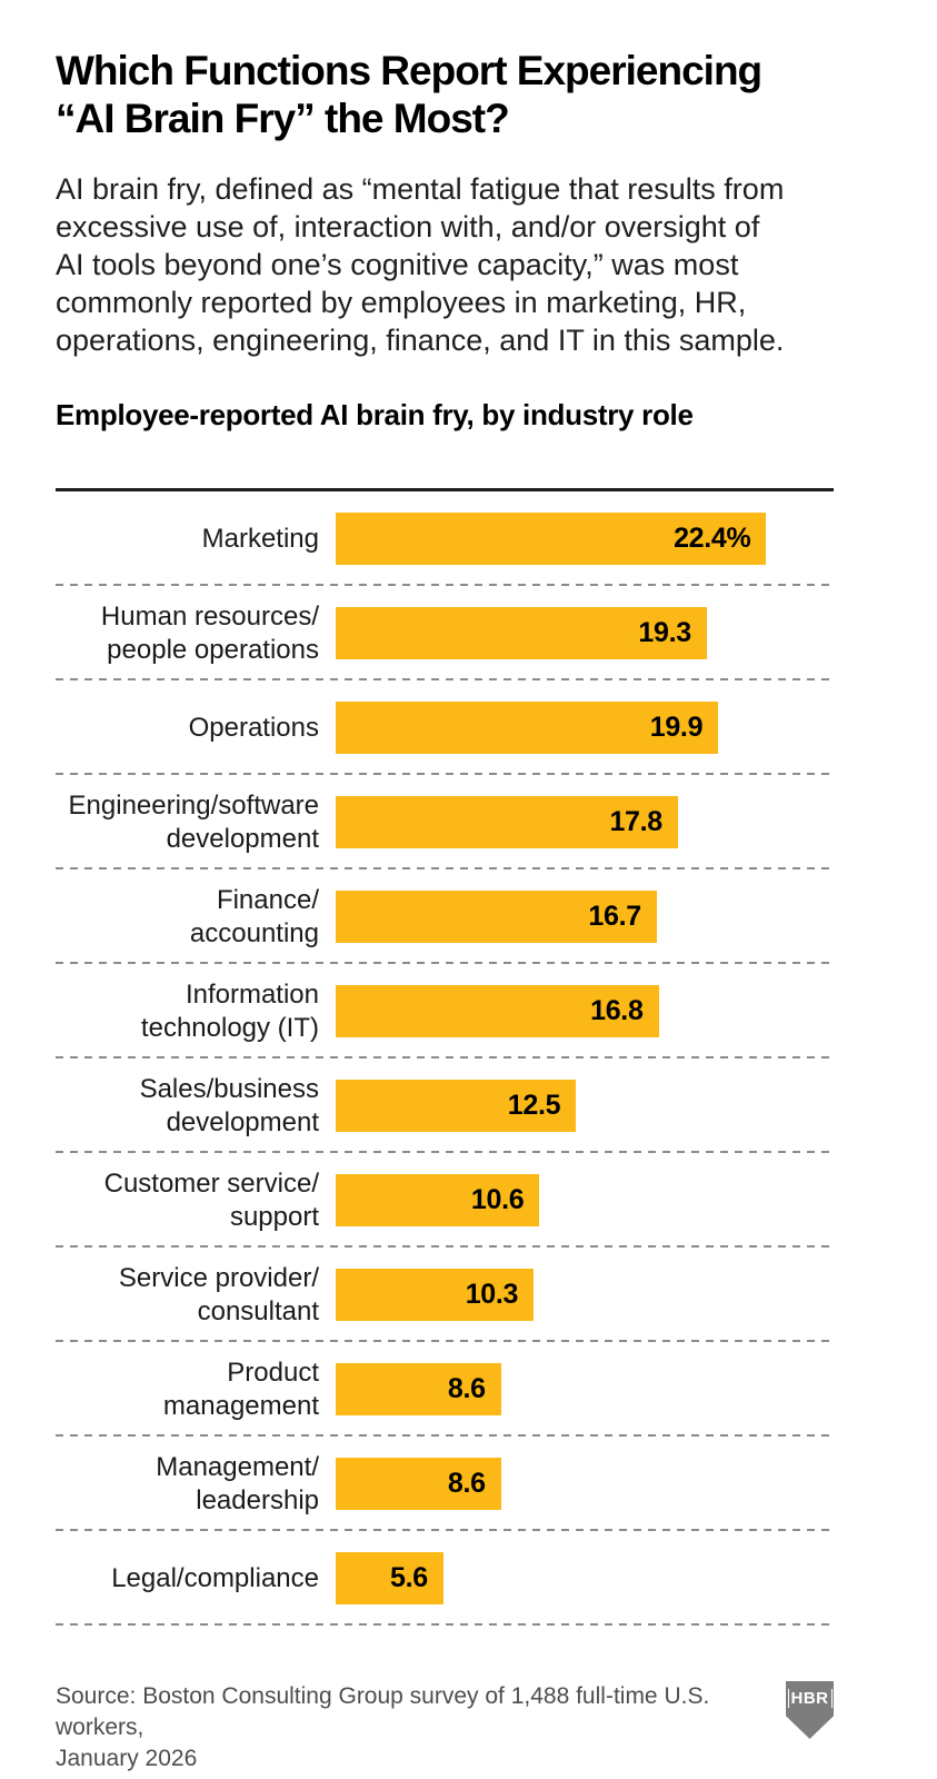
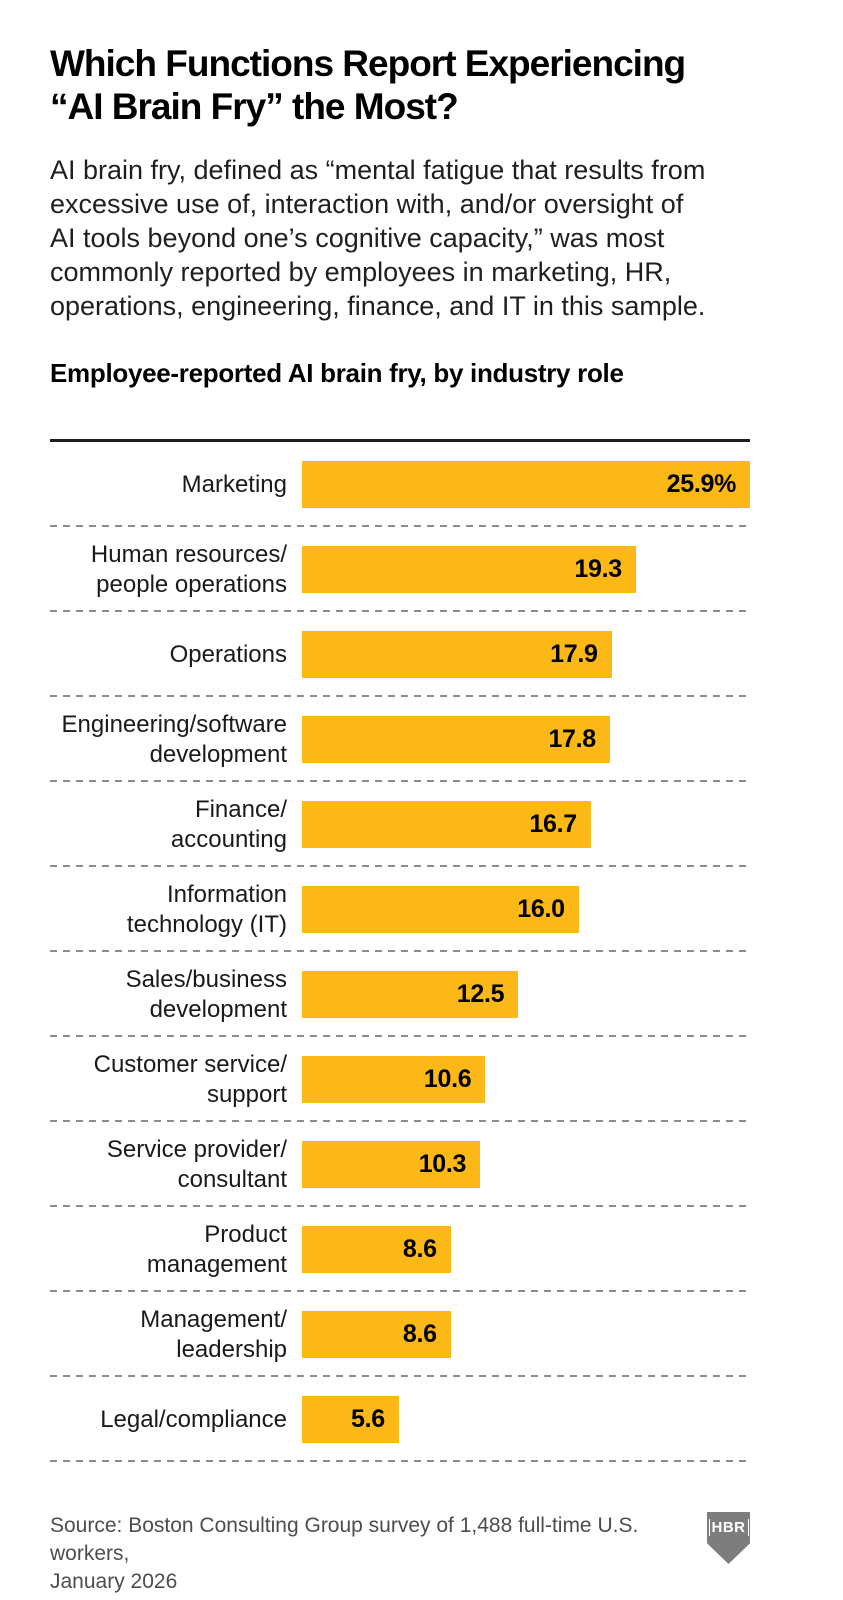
Marketing: 22.4% -> 25.9%
Operations: 19.9 -> 17.9
Information technology (IT): 16.8 -> 16.0
